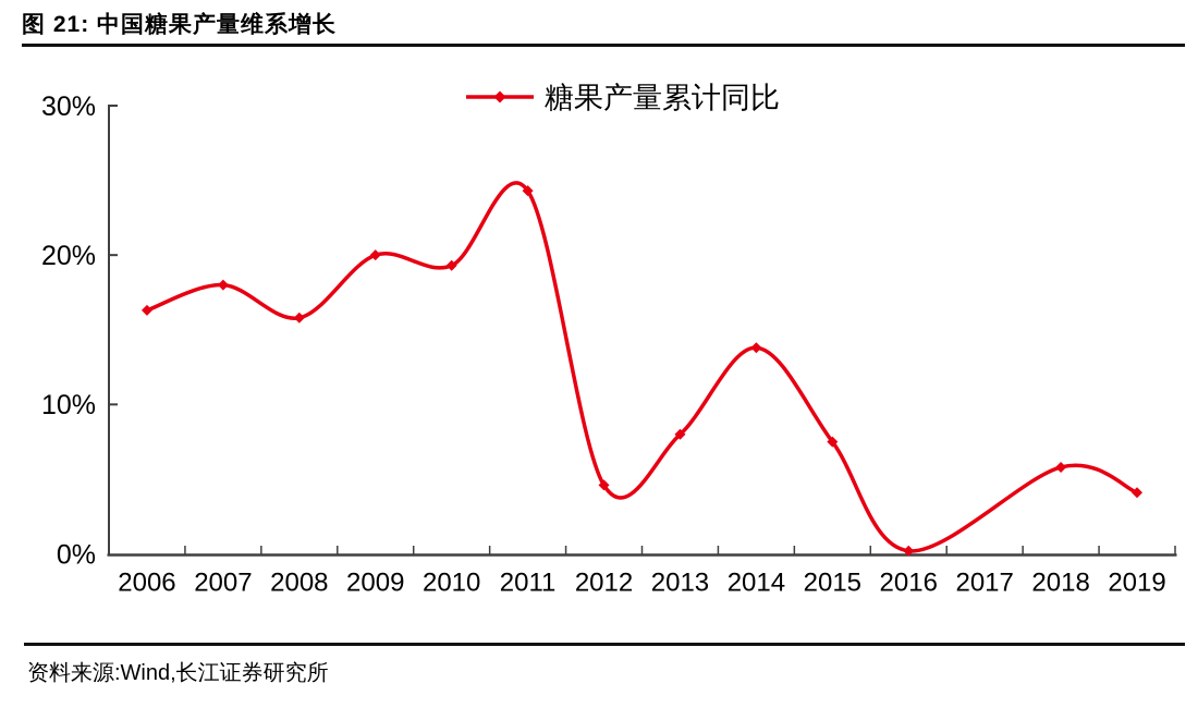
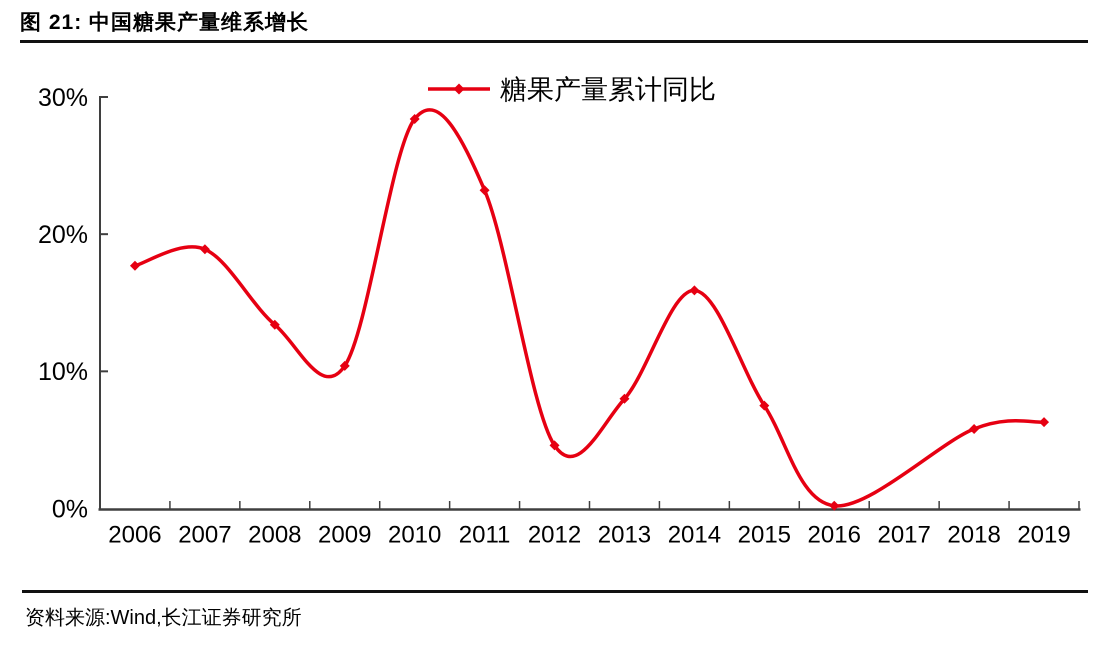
2006: 16.3% -> 17.7%
2007: 18.0% -> 18.9%
2008: 15.8% -> 13.4%
2009: 20.0% -> 10.4%
2010: 19.3% -> 28.4%
2011: 24.3% -> 23.2%
2014: 13.8% -> 15.9%
2019: 4.1% -> 6.3%
